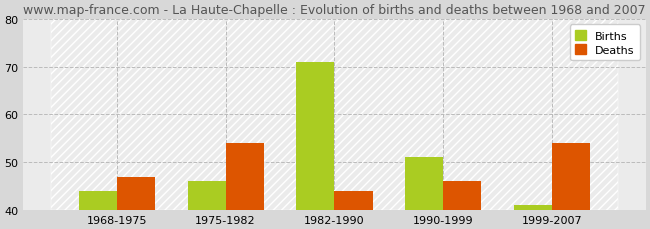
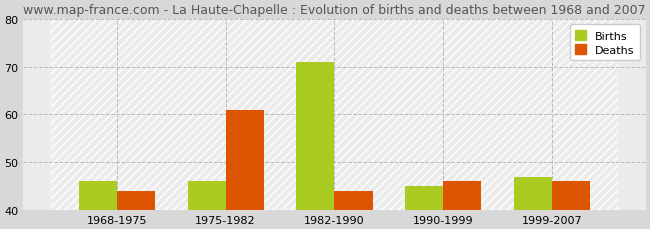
Births/1968-1975: 44 -> 46
Deaths/1968-1975: 47 -> 44
Deaths/1975-1982: 54 -> 61
Births/1990-1999: 51 -> 45
Births/1999-2007: 41 -> 47
Deaths/1999-2007: 54 -> 46
